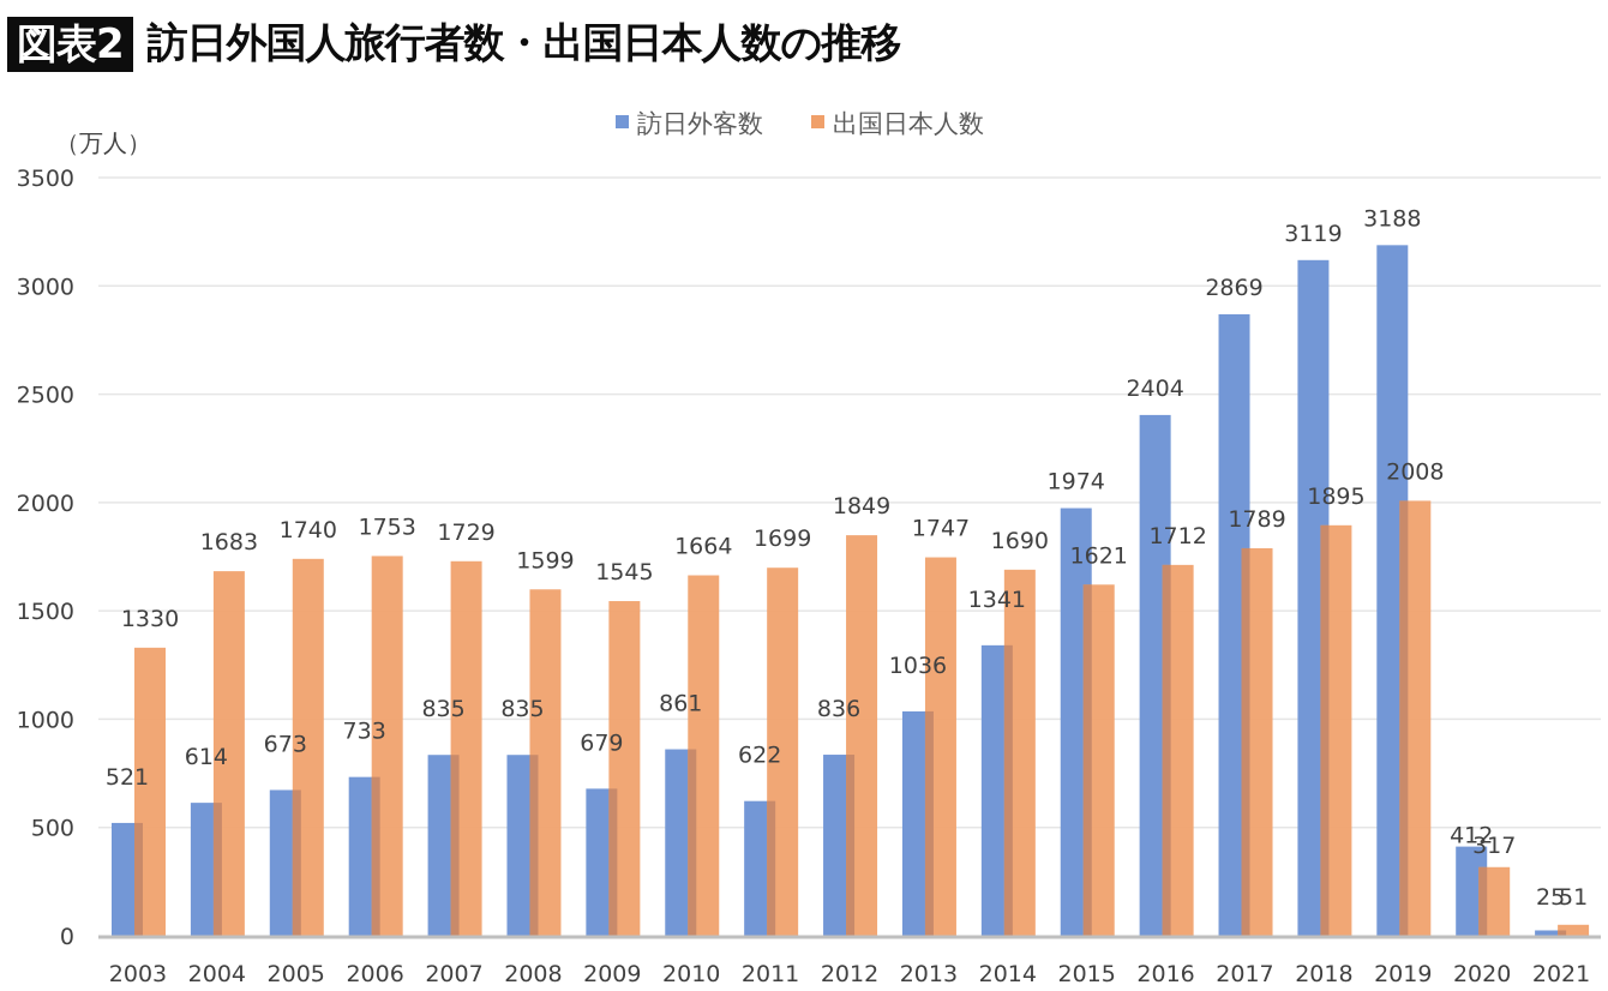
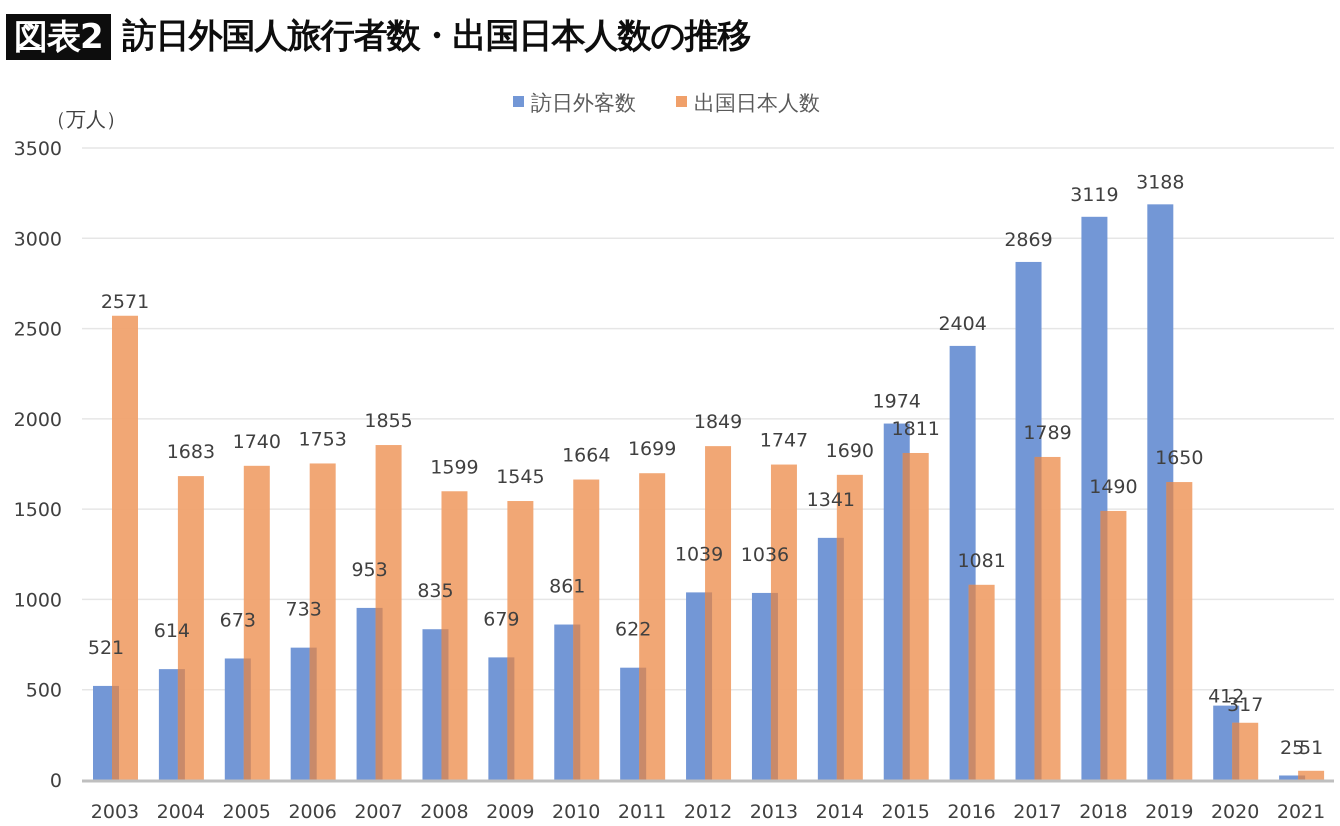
出国日本人数/2003: 1330 -> 2571
訪日外客数/2007: 835 -> 953
出国日本人数/2007: 1729 -> 1855
訪日外客数/2012: 836 -> 1039
出国日本人数/2015: 1621 -> 1811
出国日本人数/2016: 1712 -> 1081
出国日本人数/2018: 1895 -> 1490
出国日本人数/2019: 2008 -> 1650
